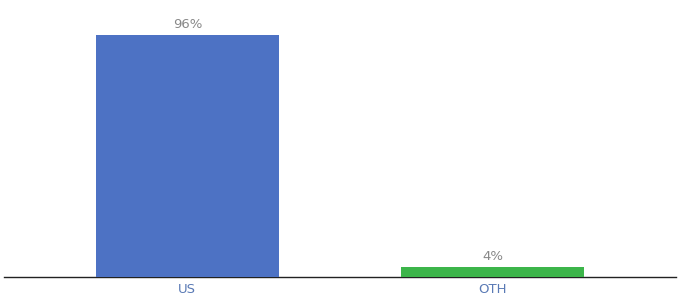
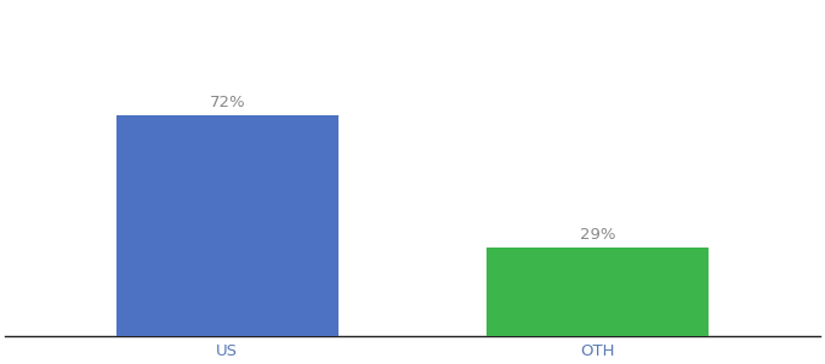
US: 96% -> 72%
OTH: 4% -> 29%
